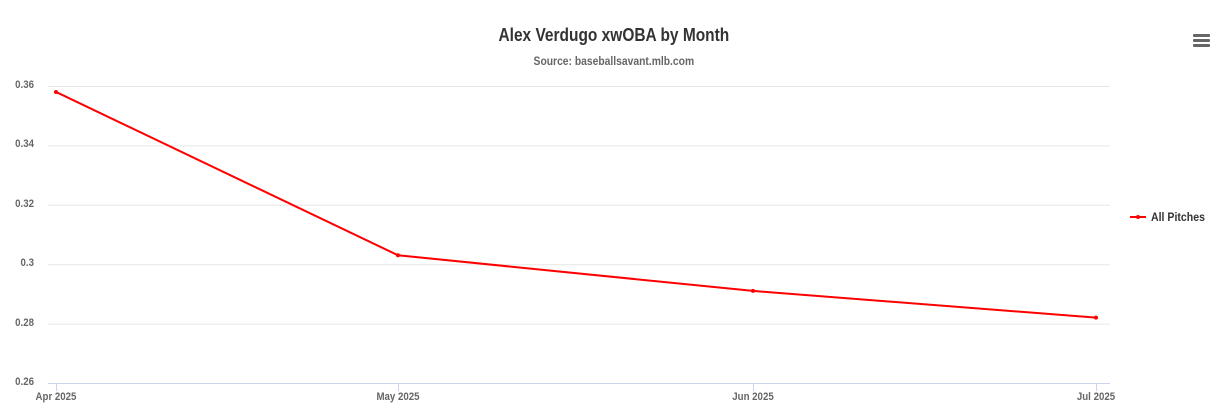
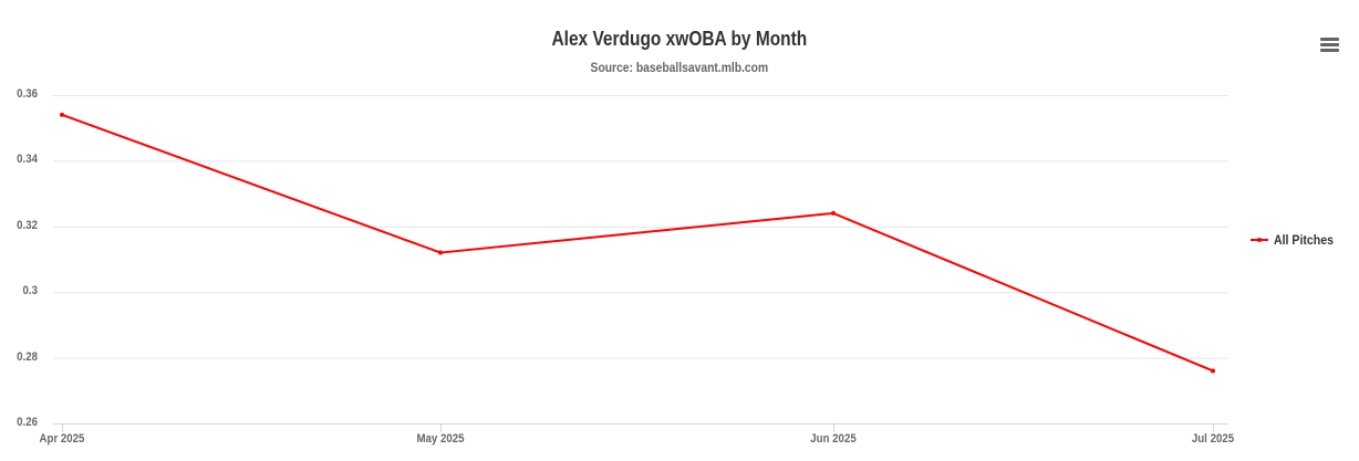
Apr 2025: 0.358 -> 0.354
May 2025: 0.303 -> 0.312
Jun 2025: 0.291 -> 0.324
Jul 2025: 0.282 -> 0.276
